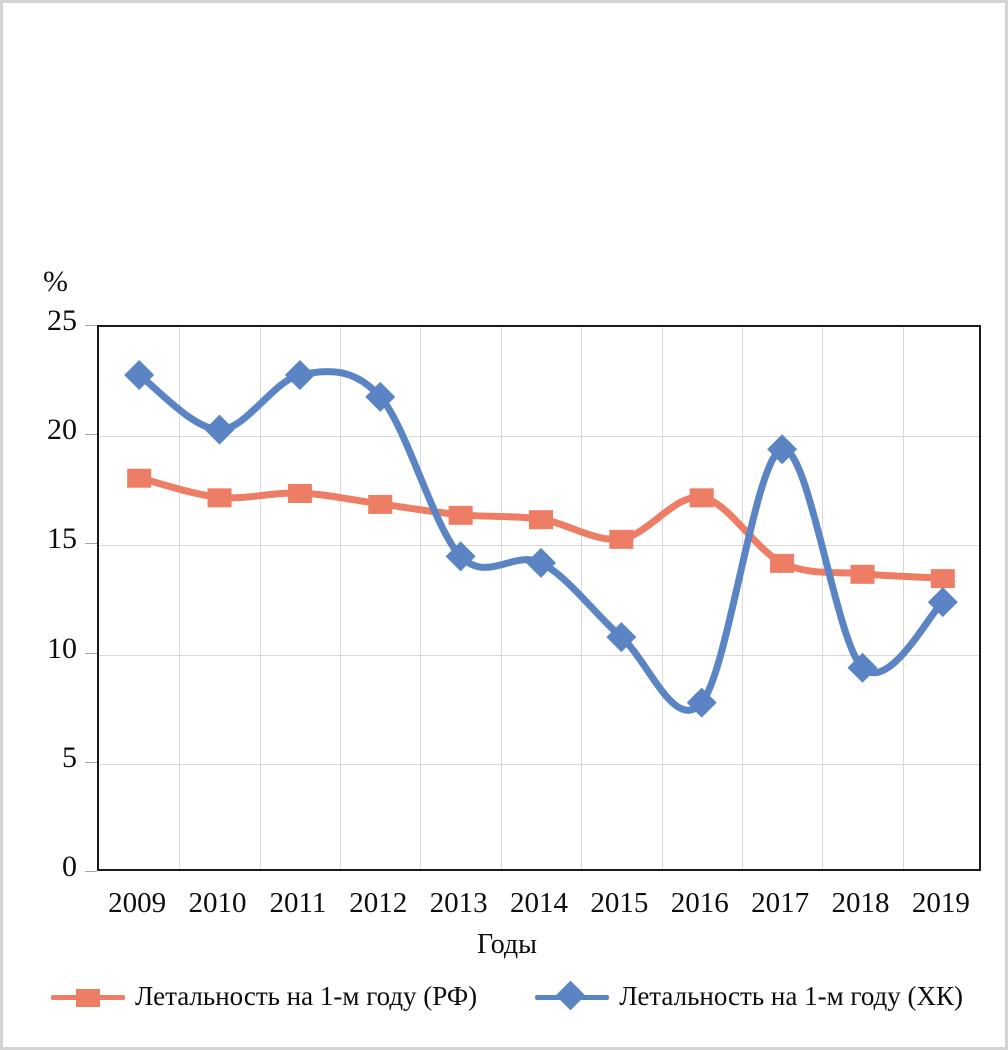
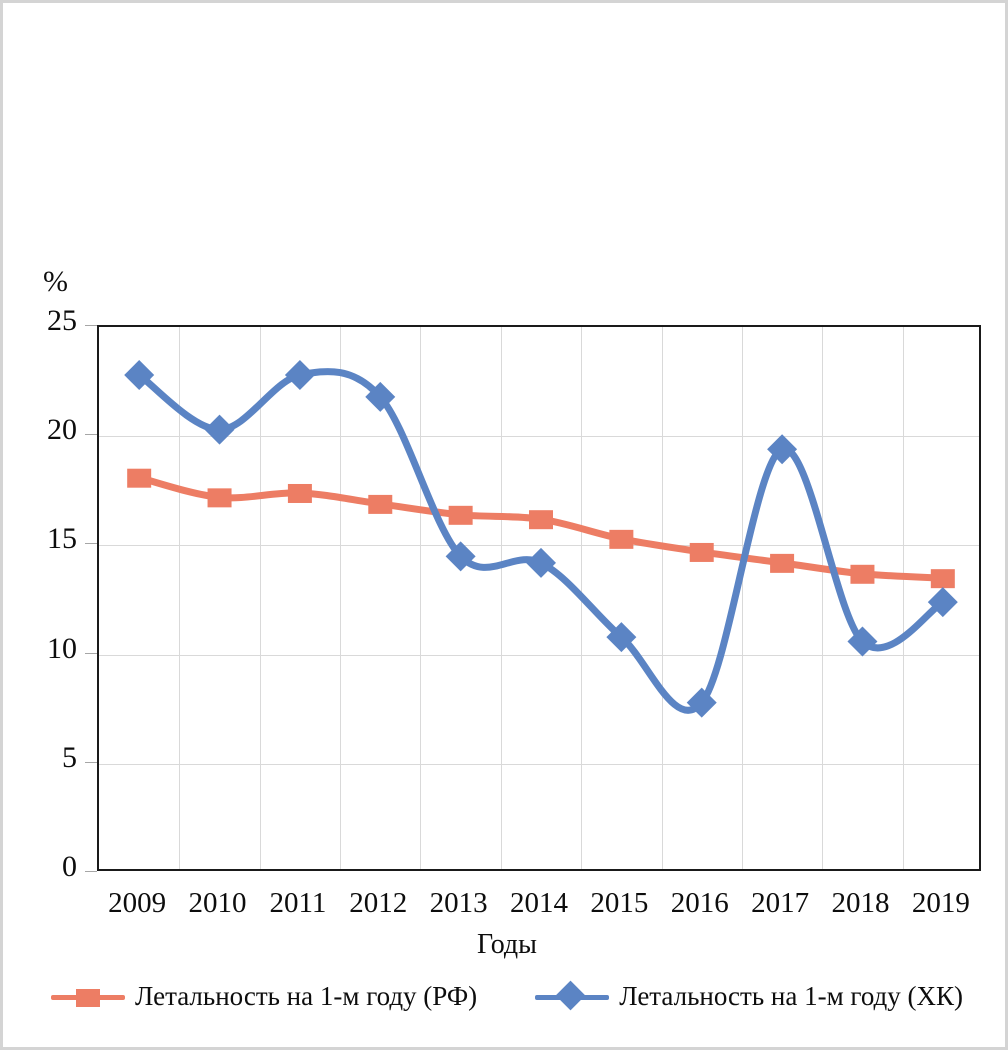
Летальность на 1-м году (РФ)/2016: 17.2 -> 14.7
Летальность на 1-м году (ХК)/2018: 9.4 -> 10.6
